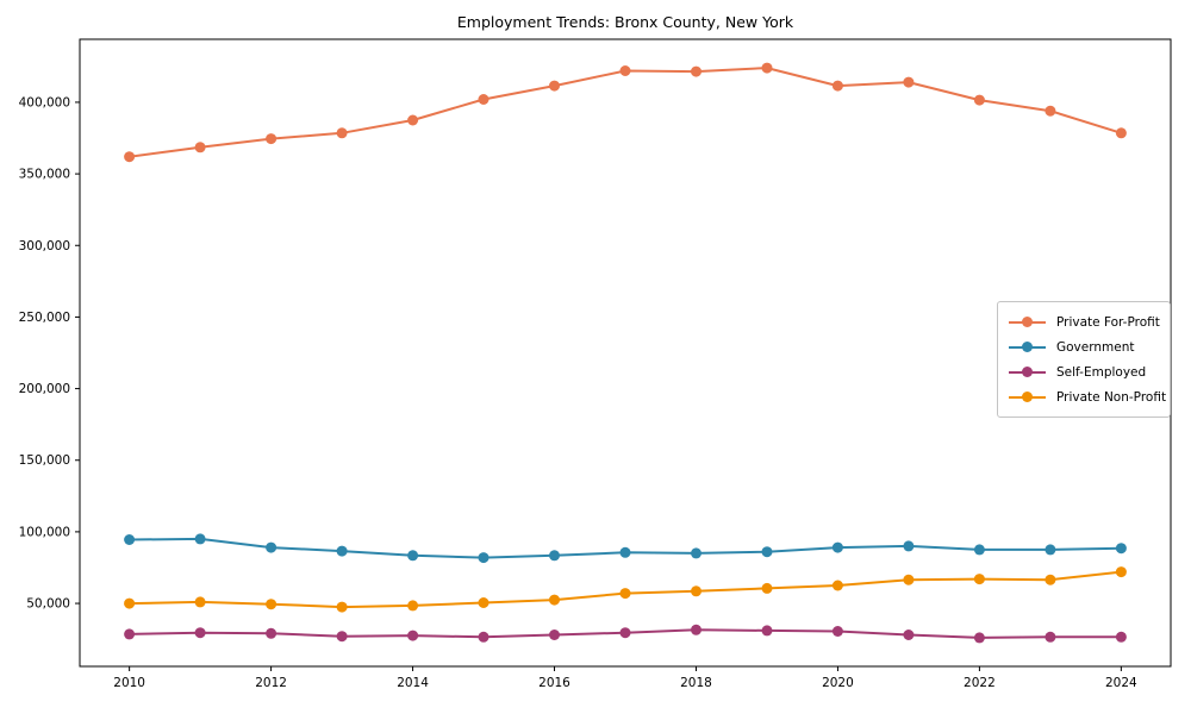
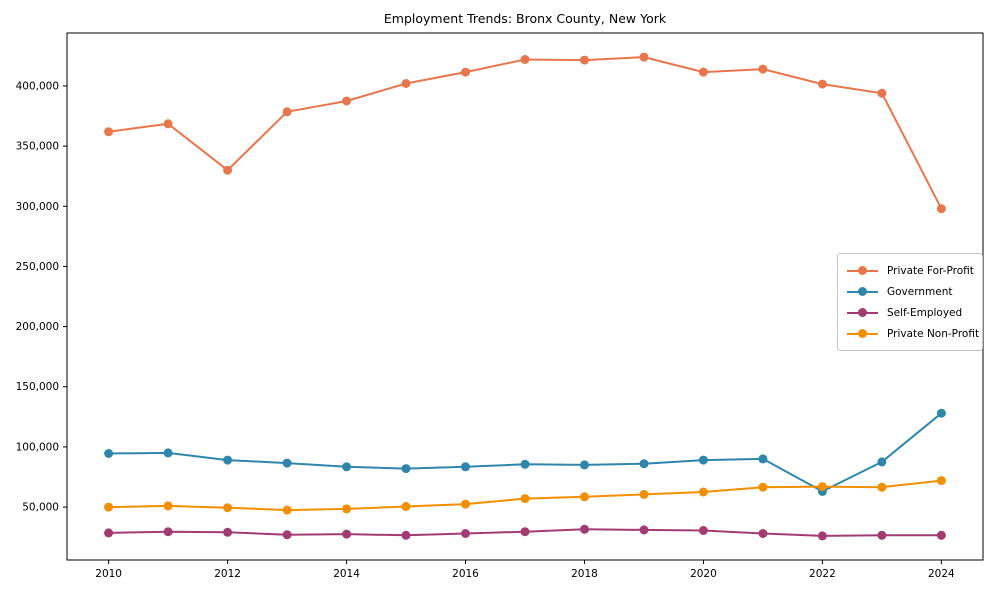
Private For-Profit/2012: 374000 -> 330000
Government/2022: 88000 -> 63000
Private For-Profit/2024: 378000 -> 298000
Government/2024: 88000 -> 128000
